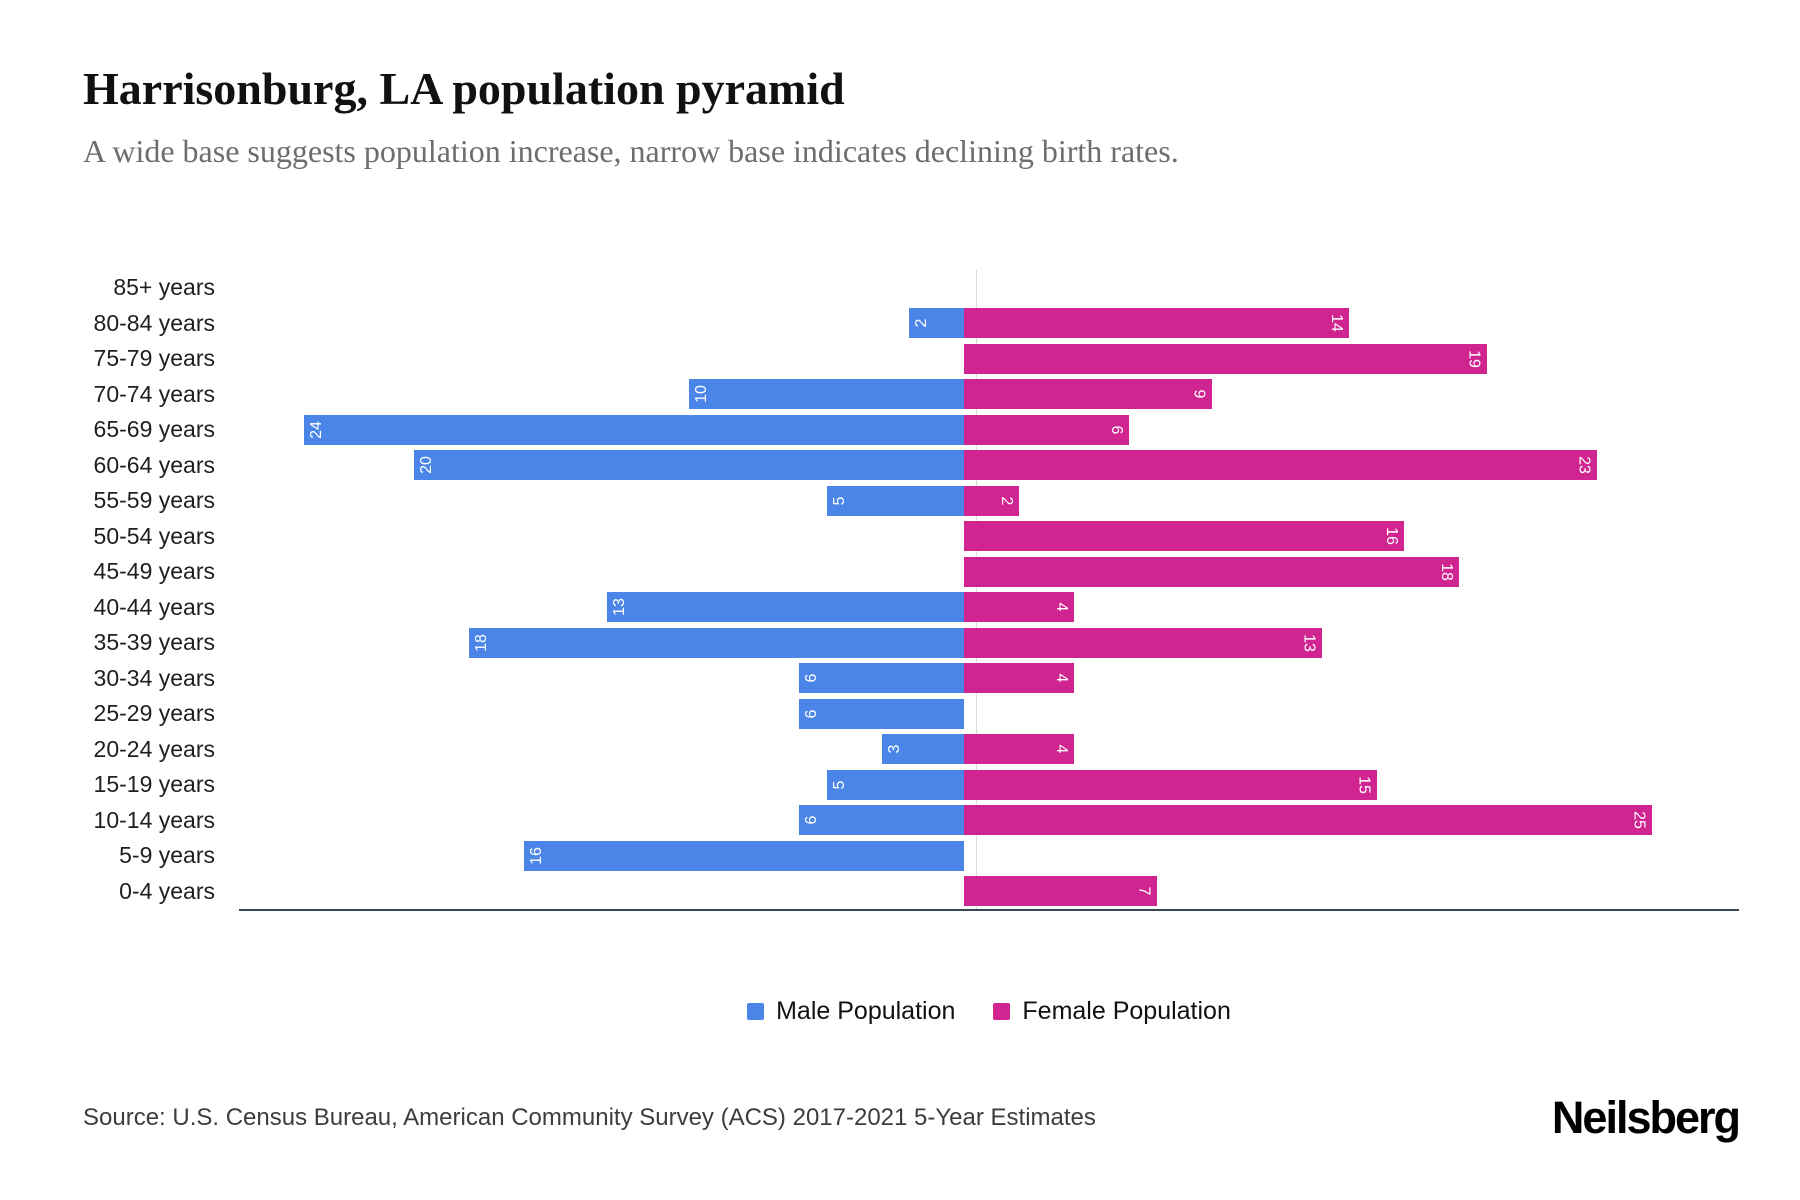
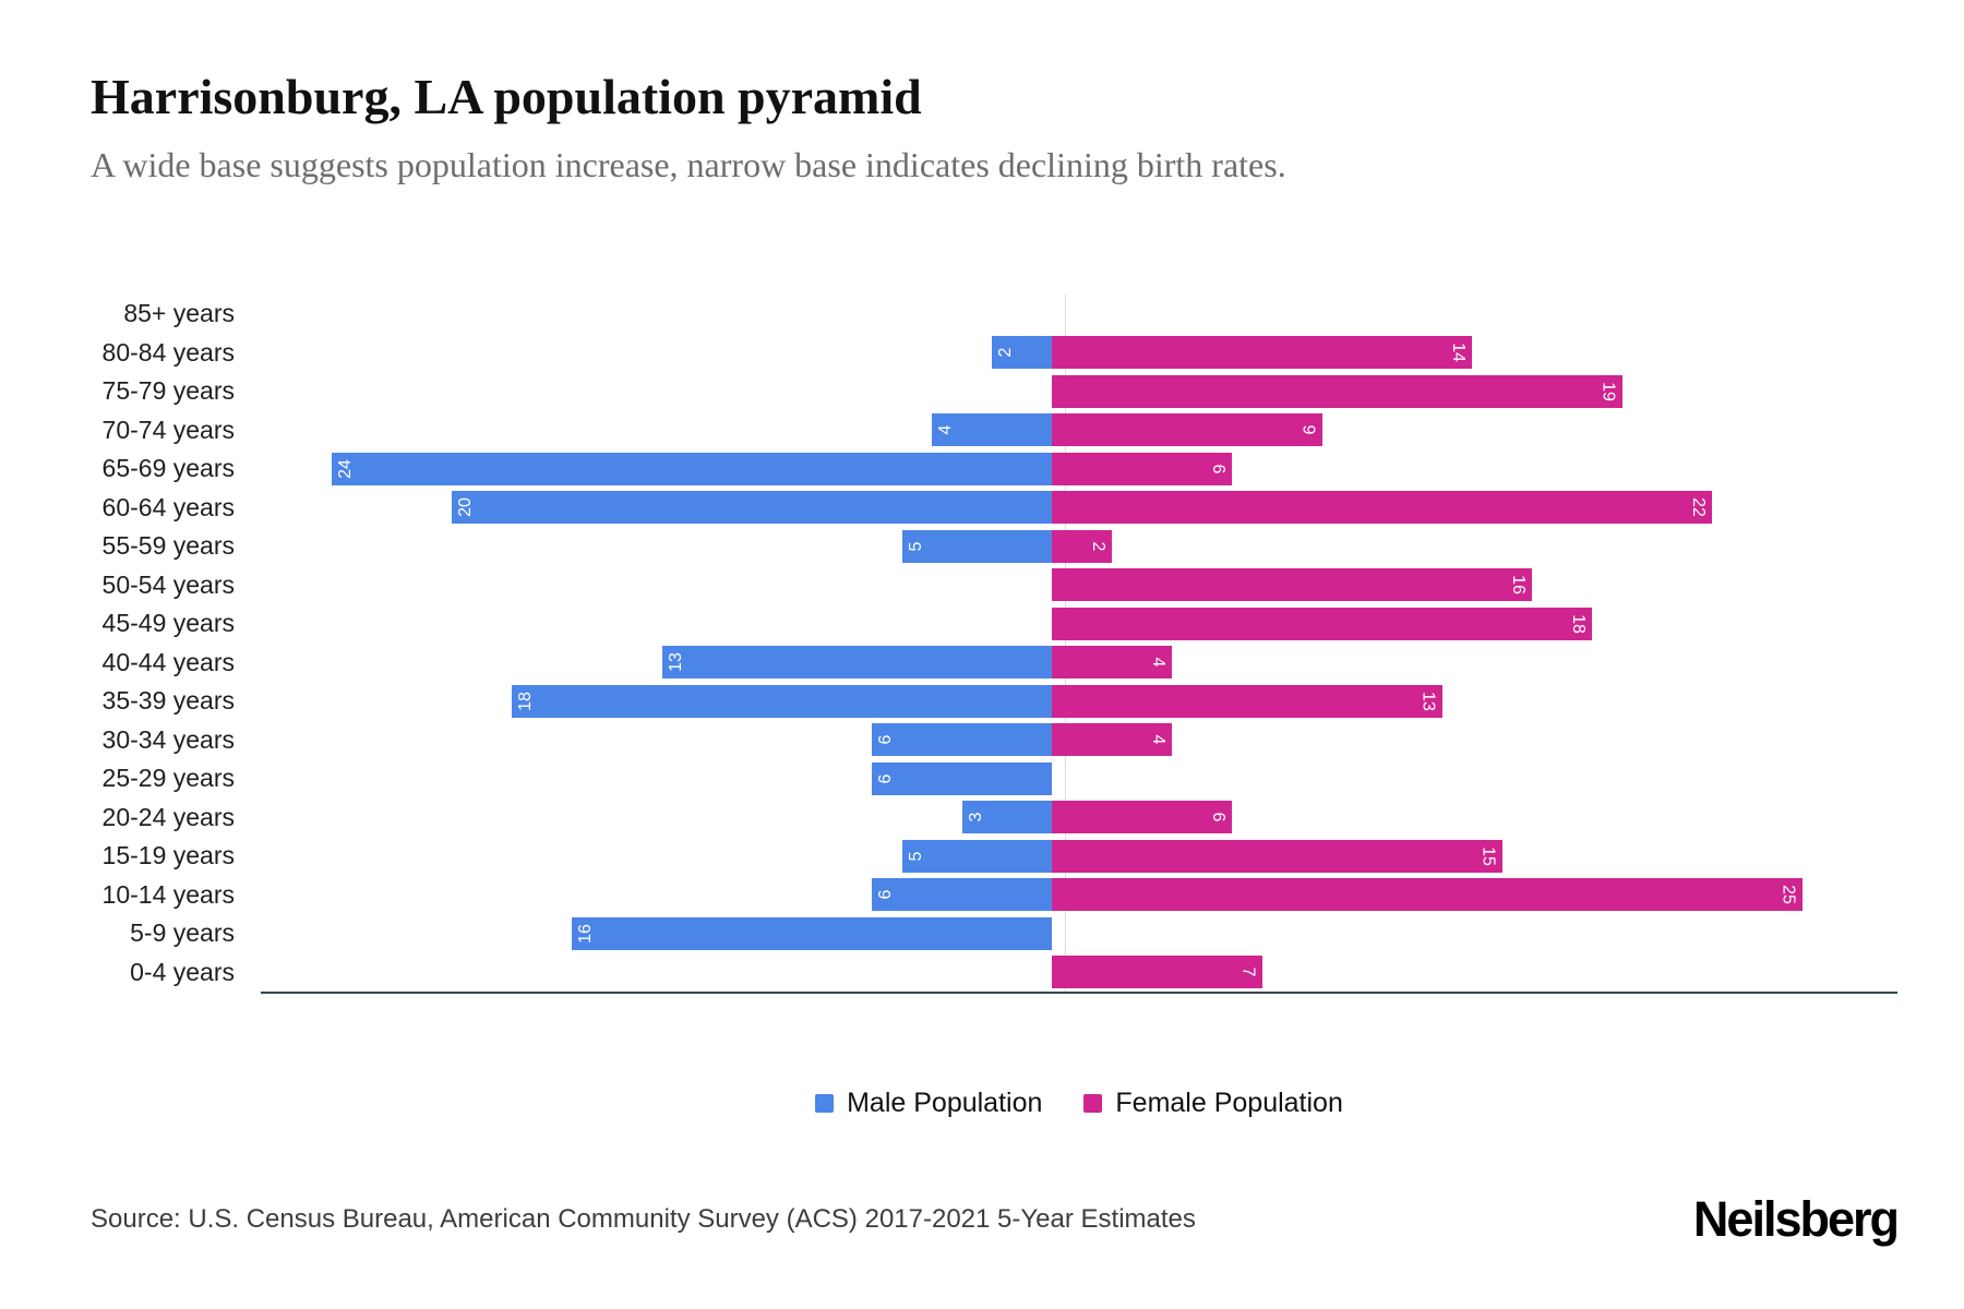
Male Population/70-74 years: 10 -> 4
Female Population/60-64 years: 23 -> 22
Female Population/20-24 years: 4 -> 6
